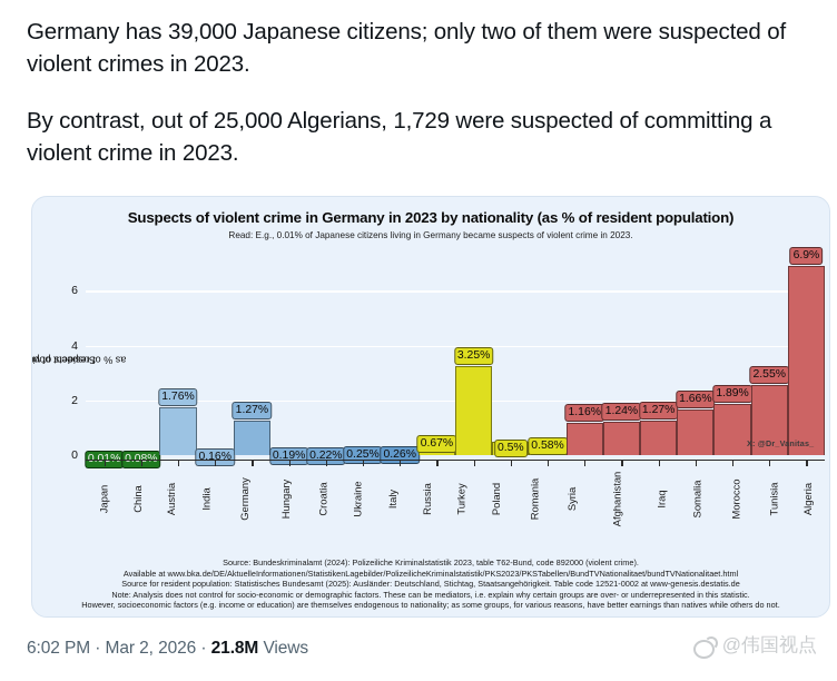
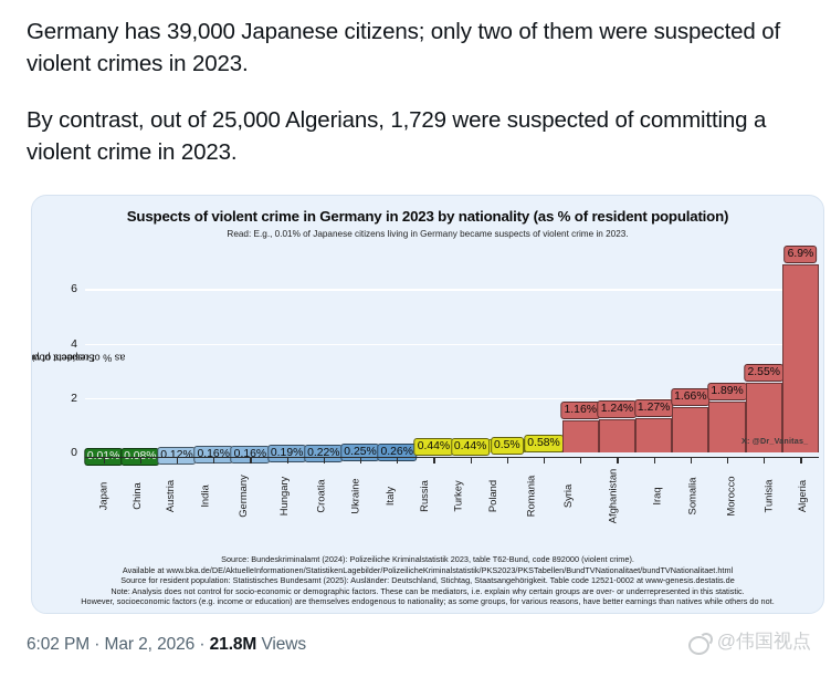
Austria: 1.76% -> 0.12%
Germany: 1.27% -> 0.16%
Russia: 0.67% -> 0.44%
Turkey: 3.25% -> 0.44%
